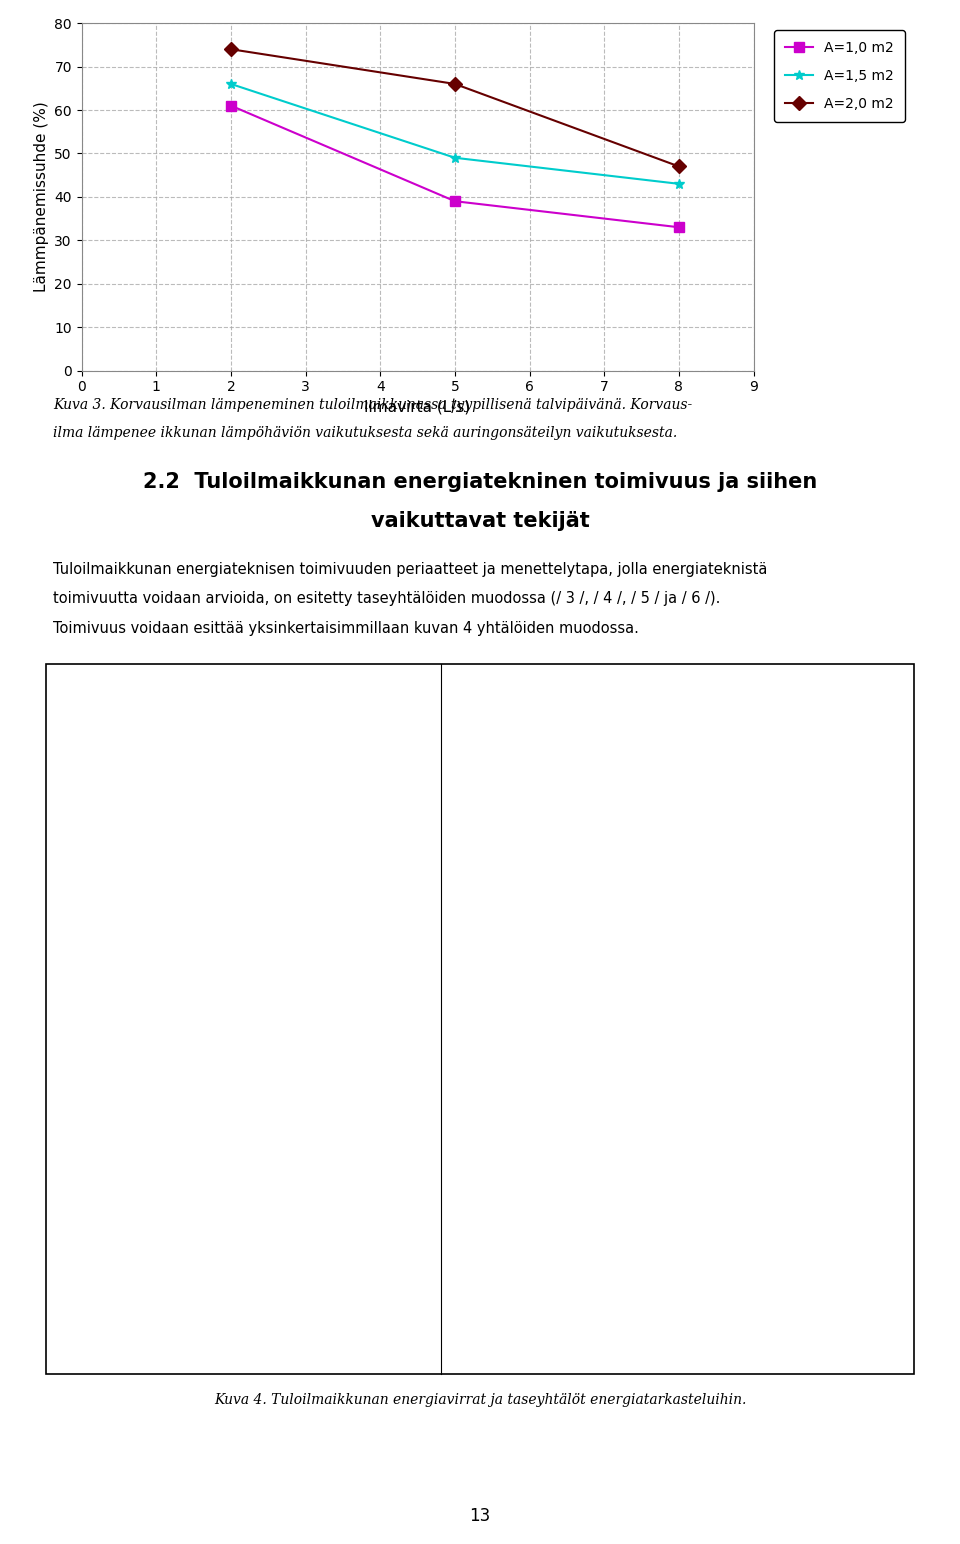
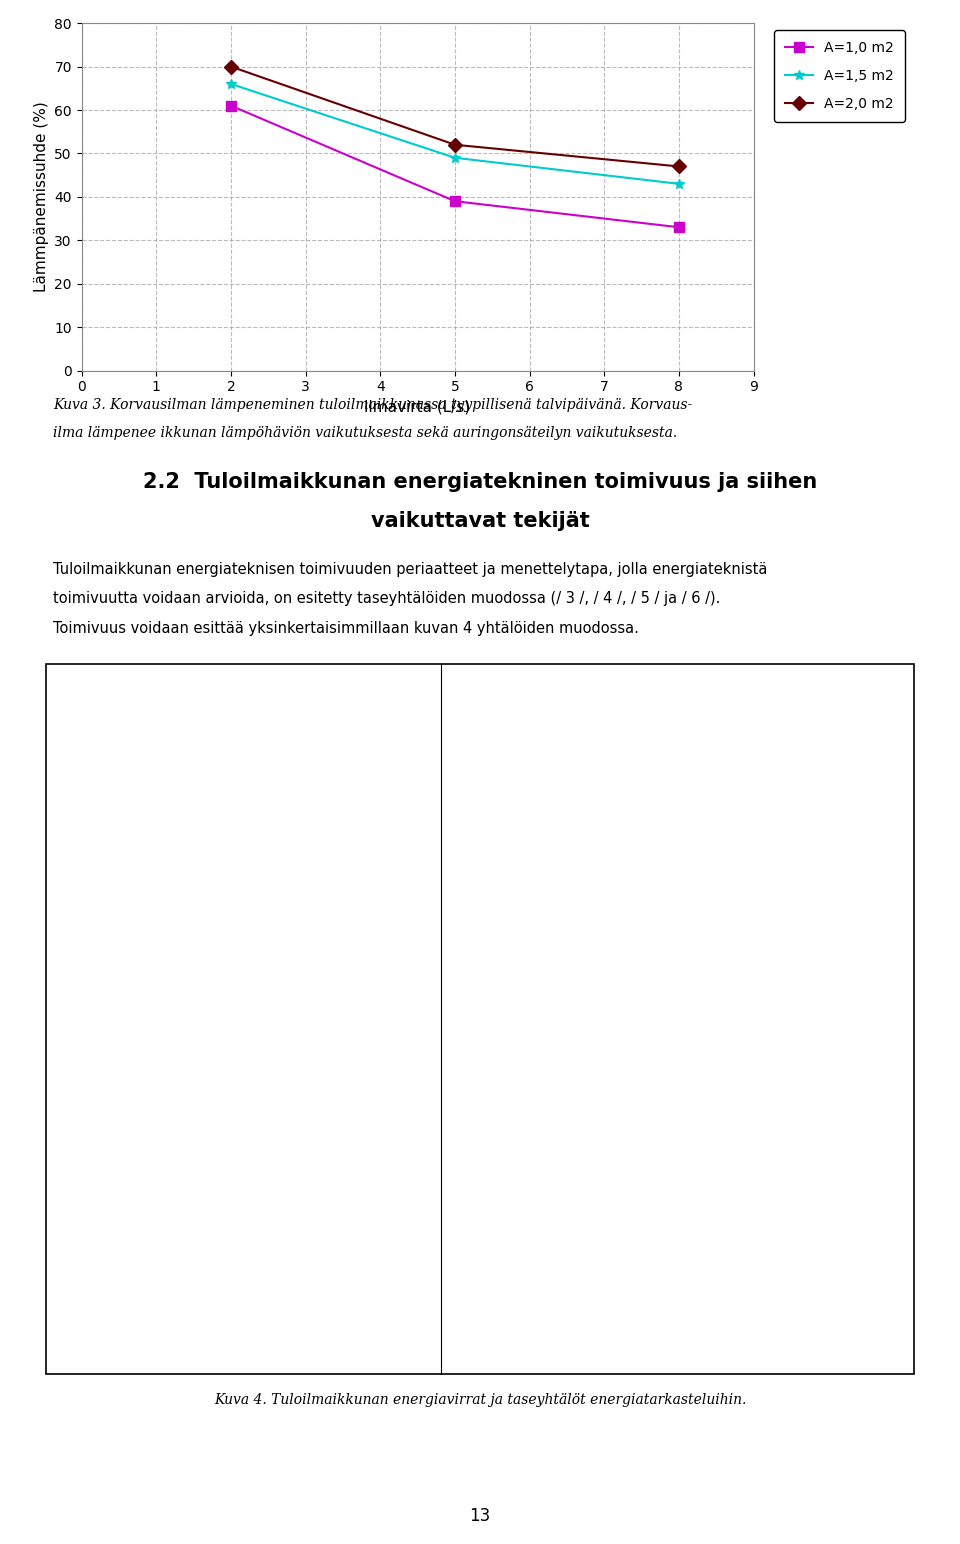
A=2,0 m2/2: 74 -> 70
A=2,0 m2/5: 66 -> 52
